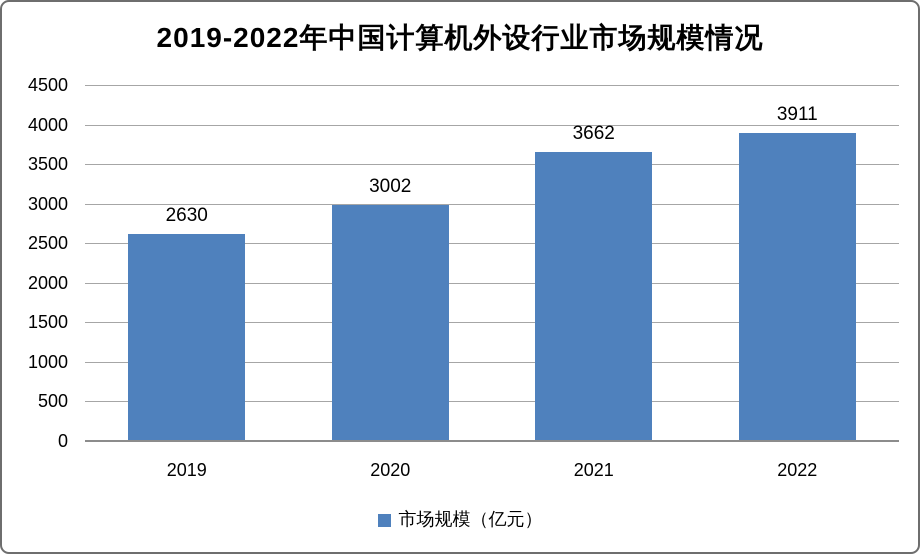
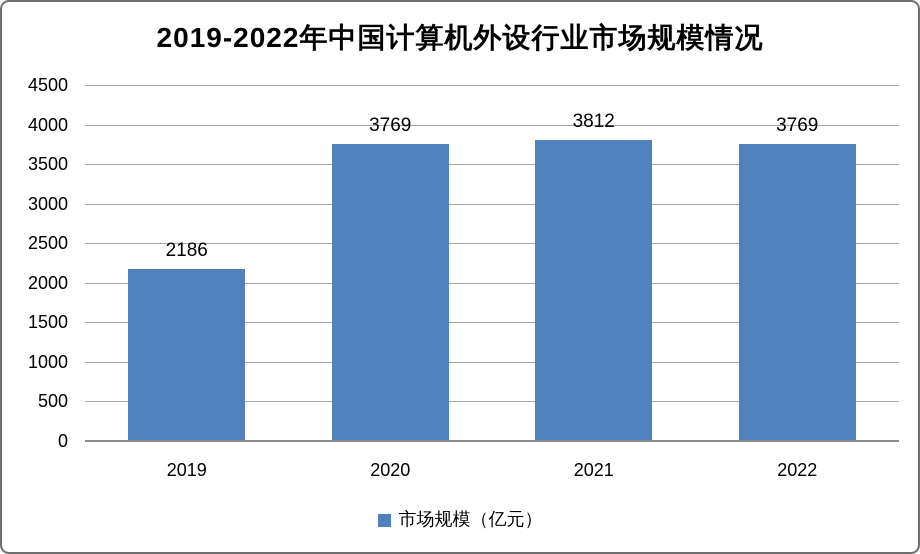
2019: 2630 -> 2186
2020: 3002 -> 3769
2021: 3662 -> 3812
2022: 3911 -> 3769
